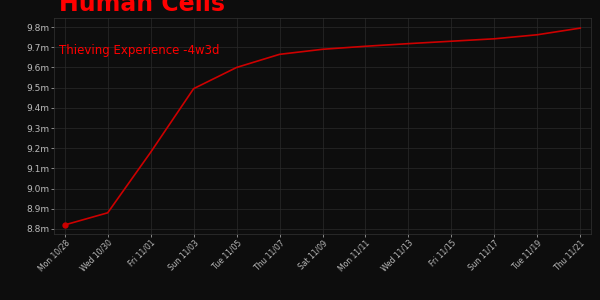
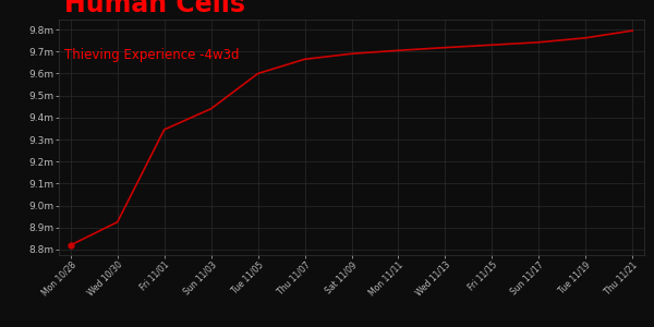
Wed 10/30: 8.880m -> 8.925m
Fri 11/01: 9.180m -> 9.345m
Sun 11/03: 9.495m -> 9.440m
